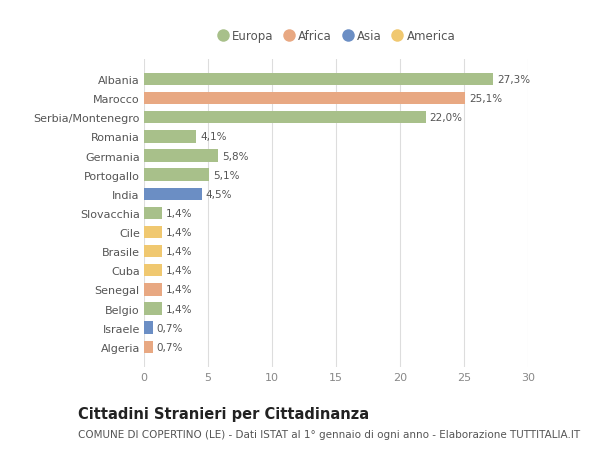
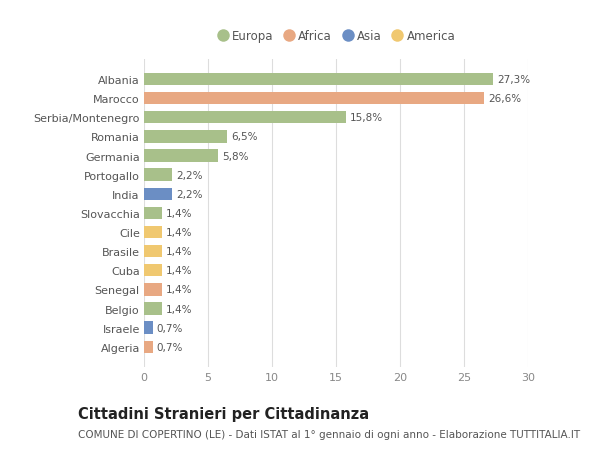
Marocco: 25,1% -> 26,6%
Serbia/Montenegro: 22,0% -> 15,8%
Romania: 4,1% -> 6,5%
Portogallo: 5,1% -> 2,2%
India: 4,5% -> 2,2%
